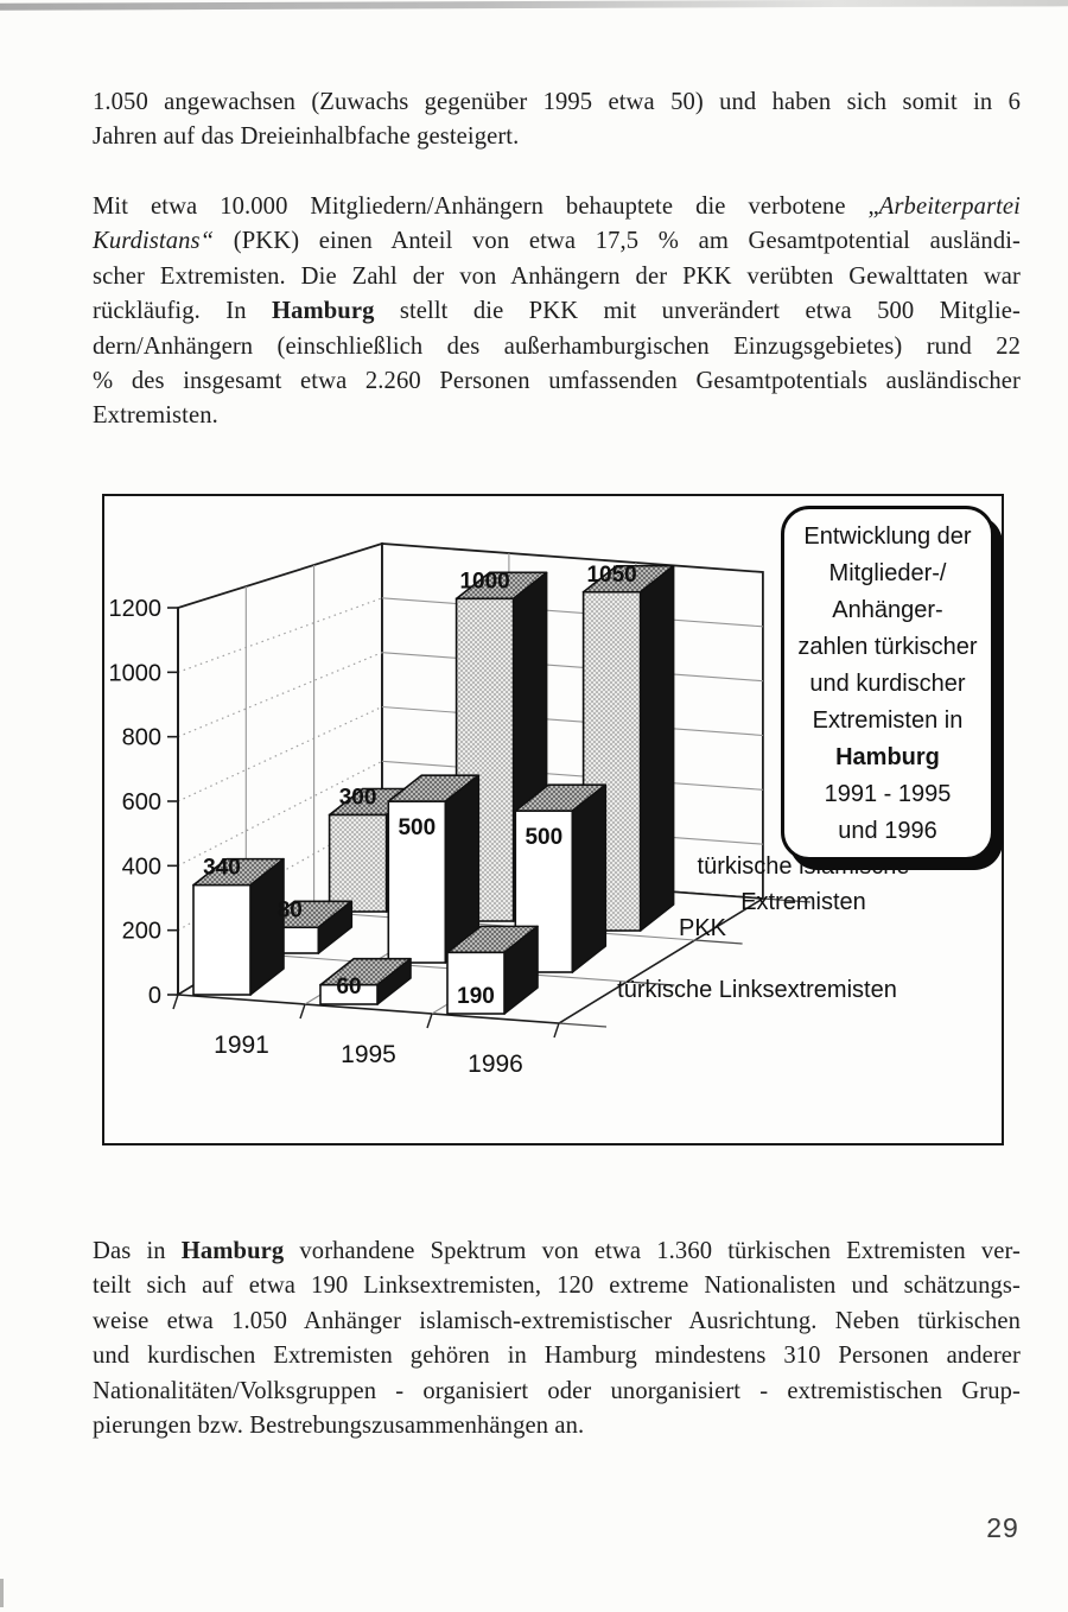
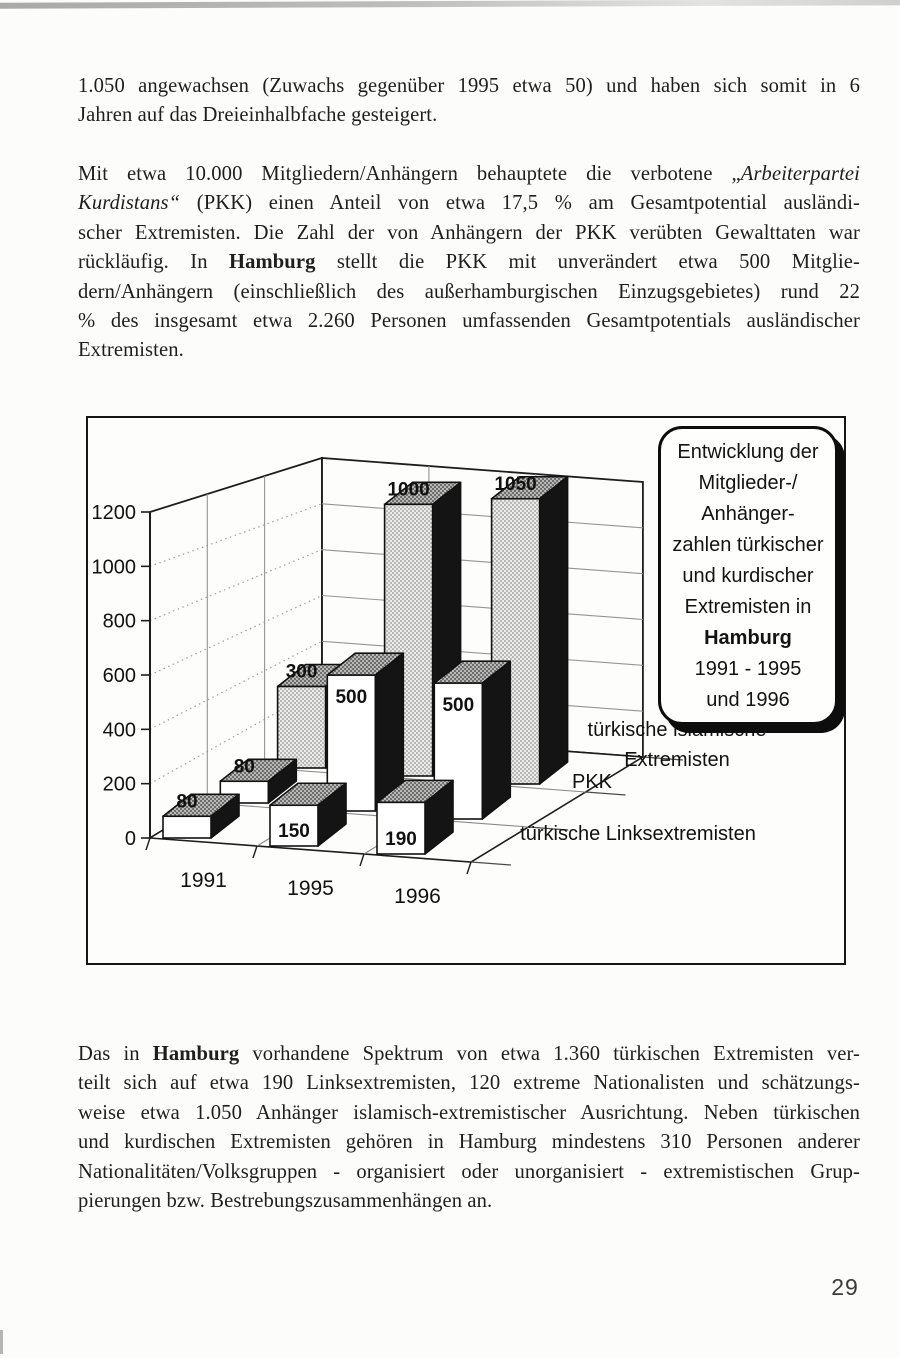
türkische Linksextremisten/1991: 340 -> 80
türkische Linksextremisten/1995: 60 -> 150
